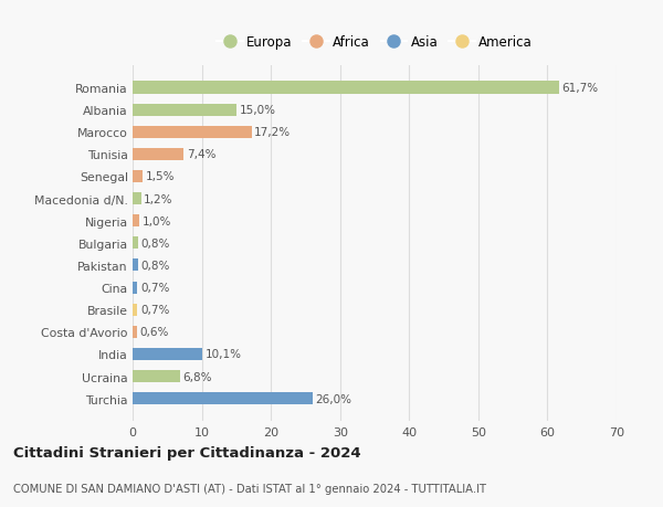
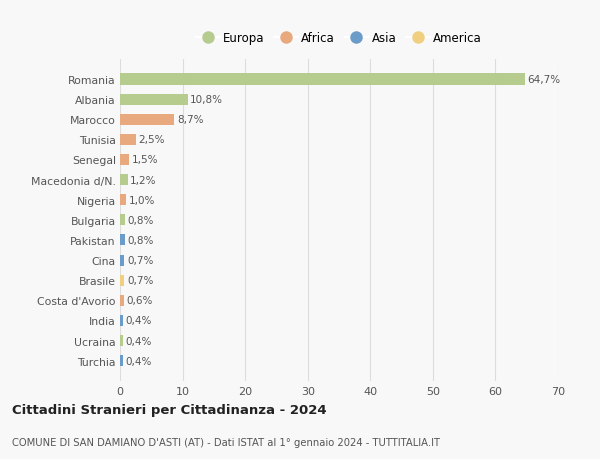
Romania: 61,7% -> 64,7%
Albania: 15,0% -> 10,8%
Marocco: 17,2% -> 8,7%
Tunisia: 7,4% -> 2,5%
India: 10,1% -> 0,4%
Ucraina: 6,8% -> 0,4%
Turchia: 26,0% -> 0,4%
